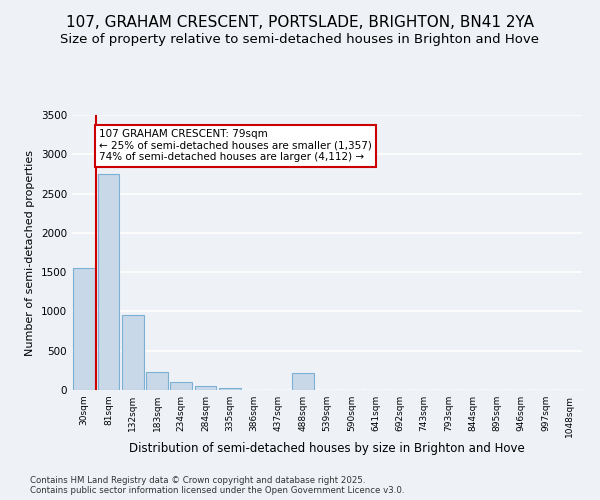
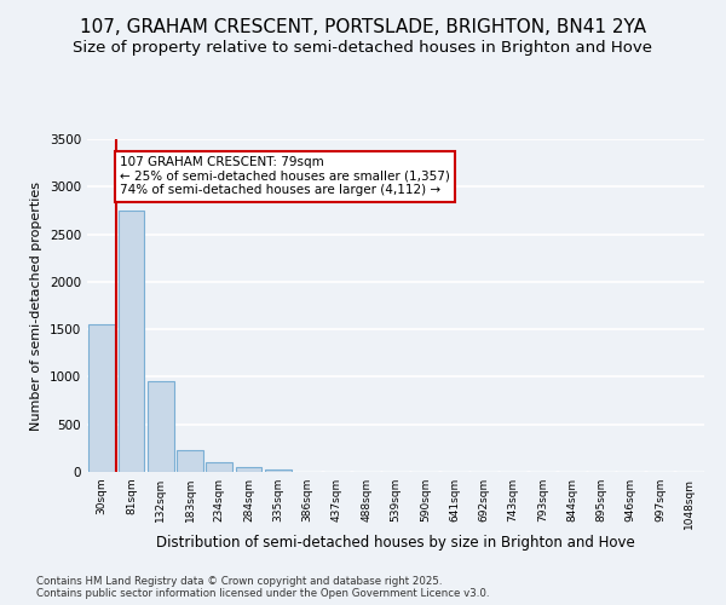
488sqm: 220 -> 0
